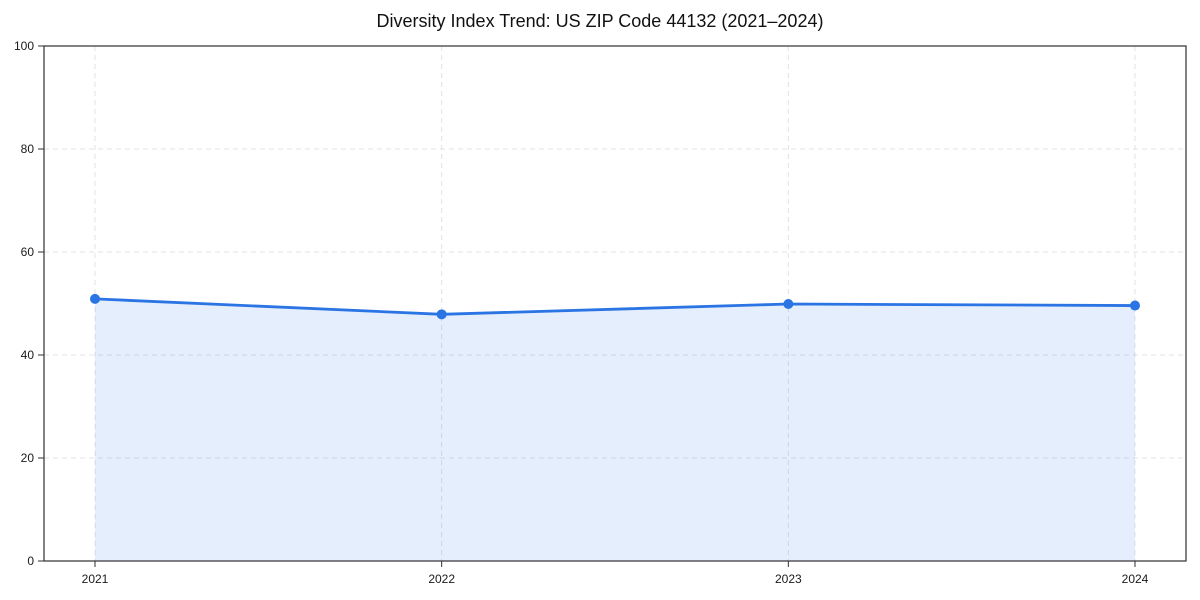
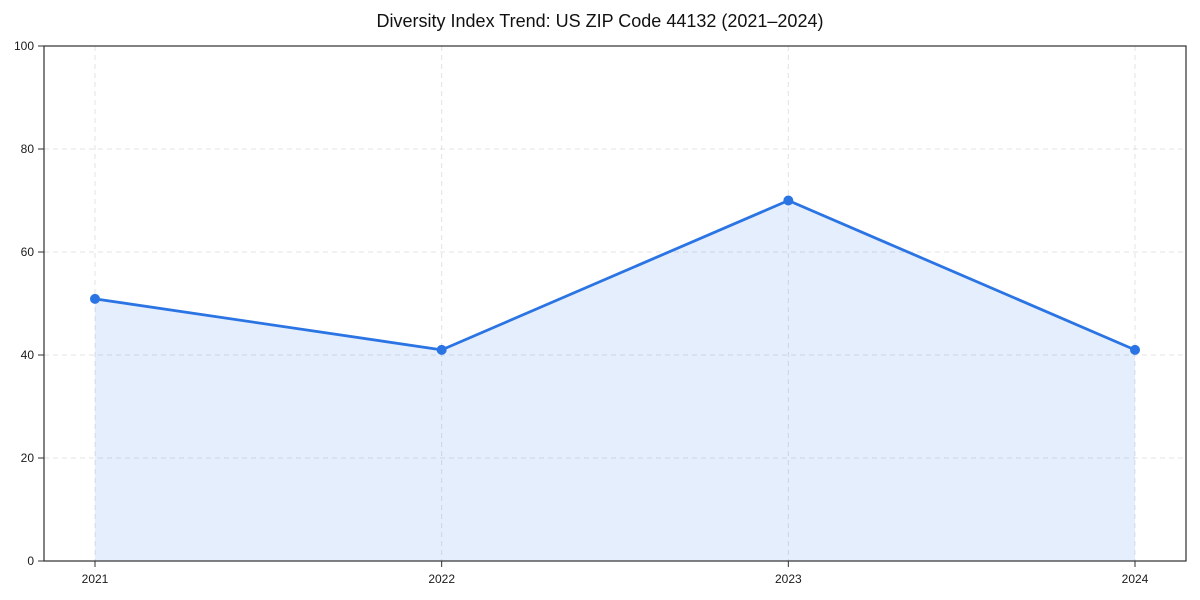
2022: 48 -> 41
2023: 50 -> 70
2024: 50 -> 41
